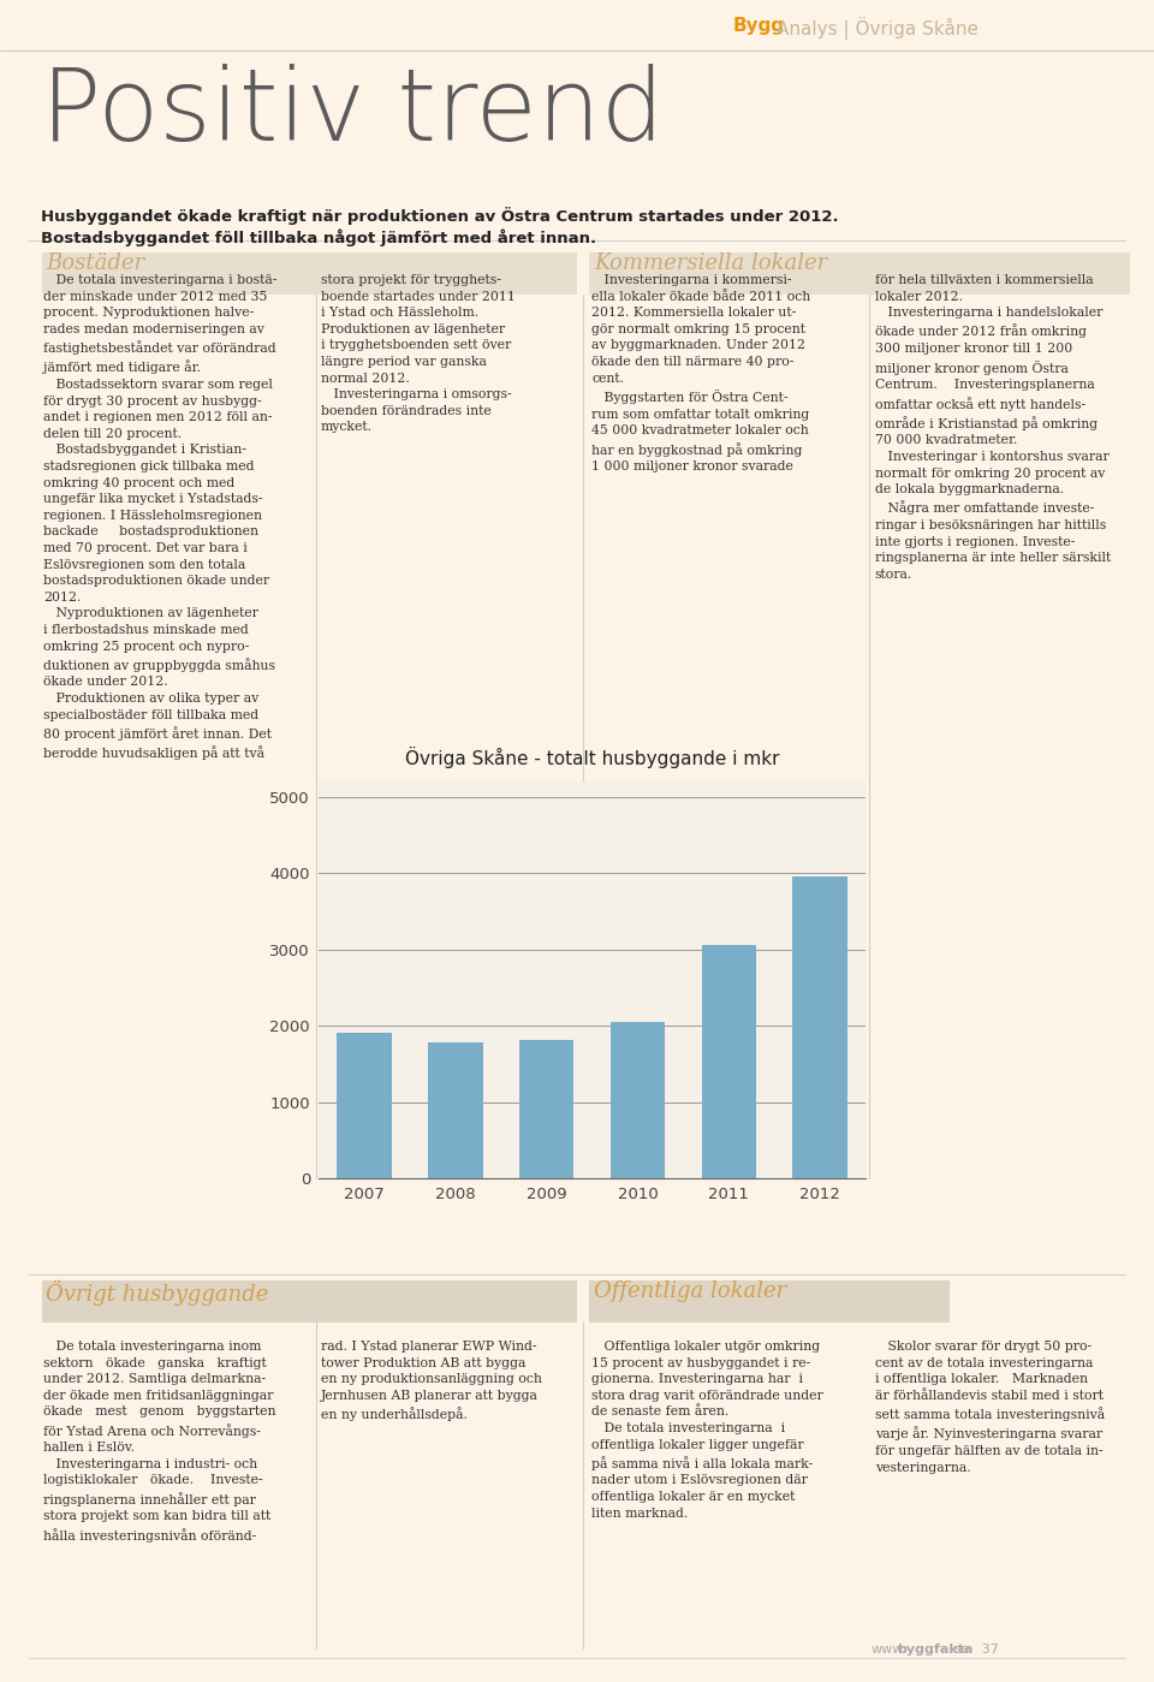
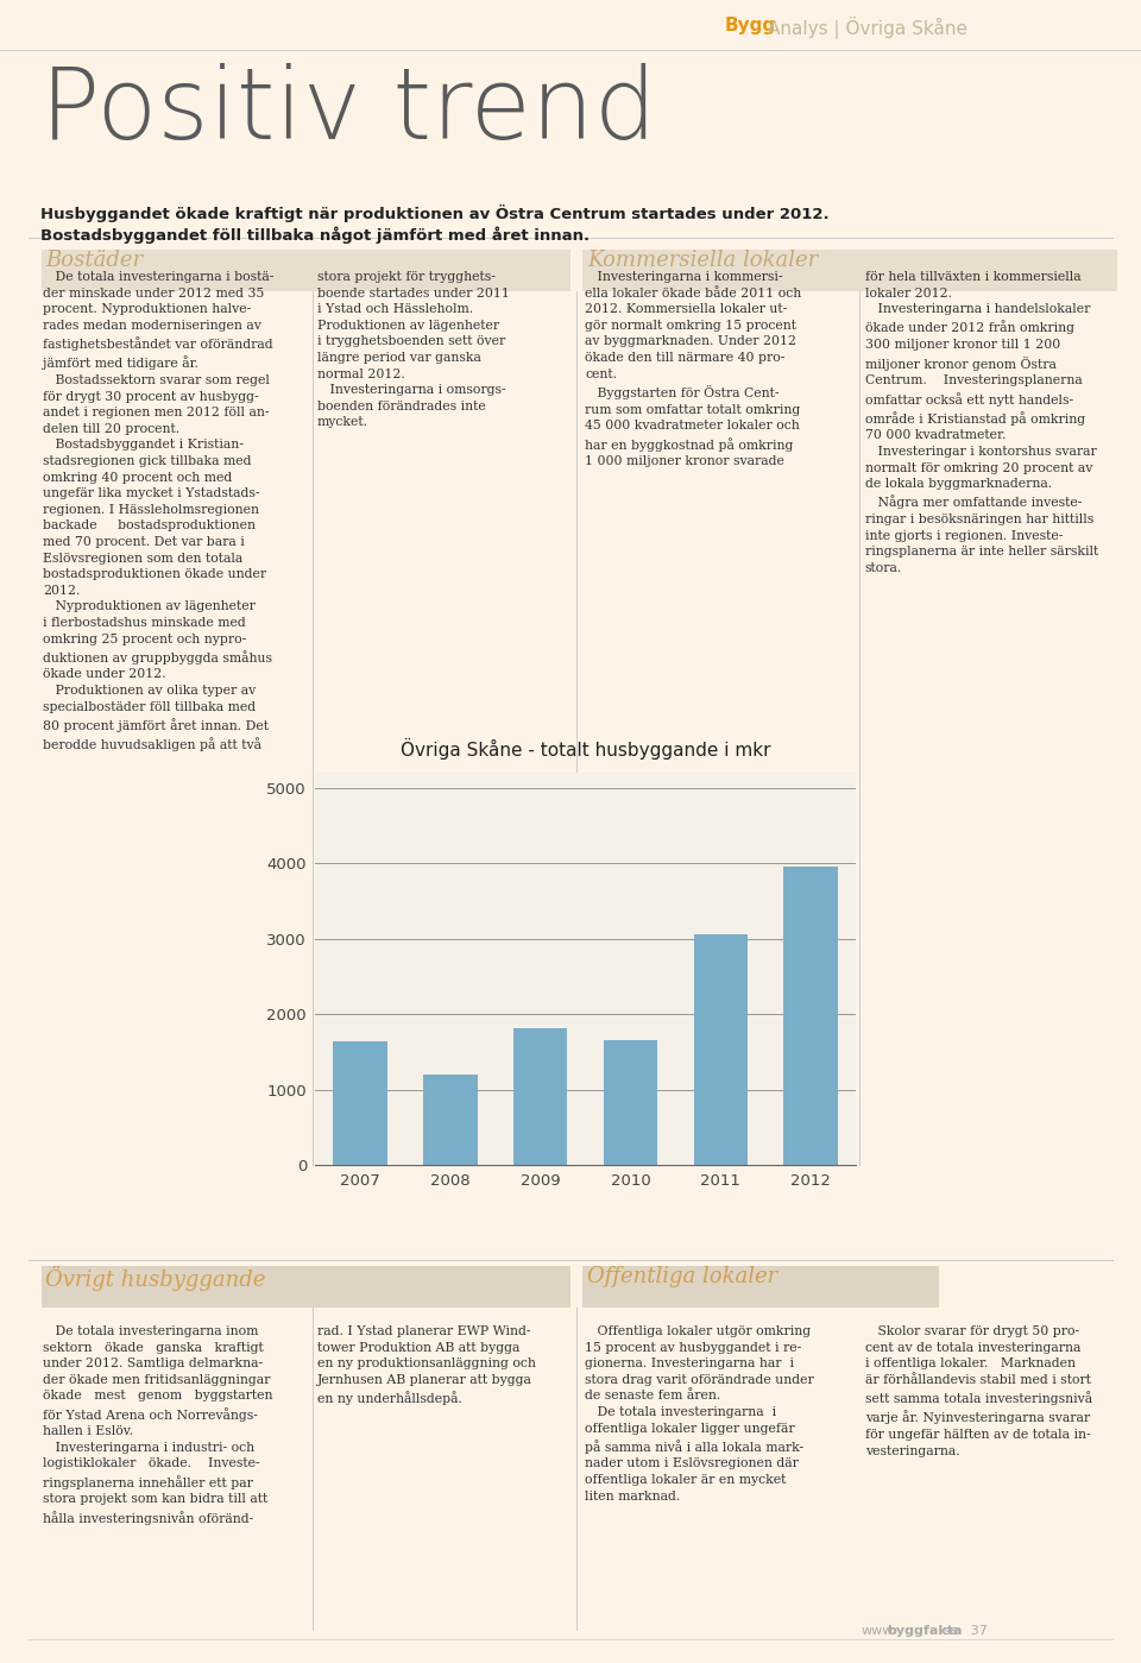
2007: 1900 -> 1640
2008: 1780 -> 1200
2010: 2050 -> 1660
